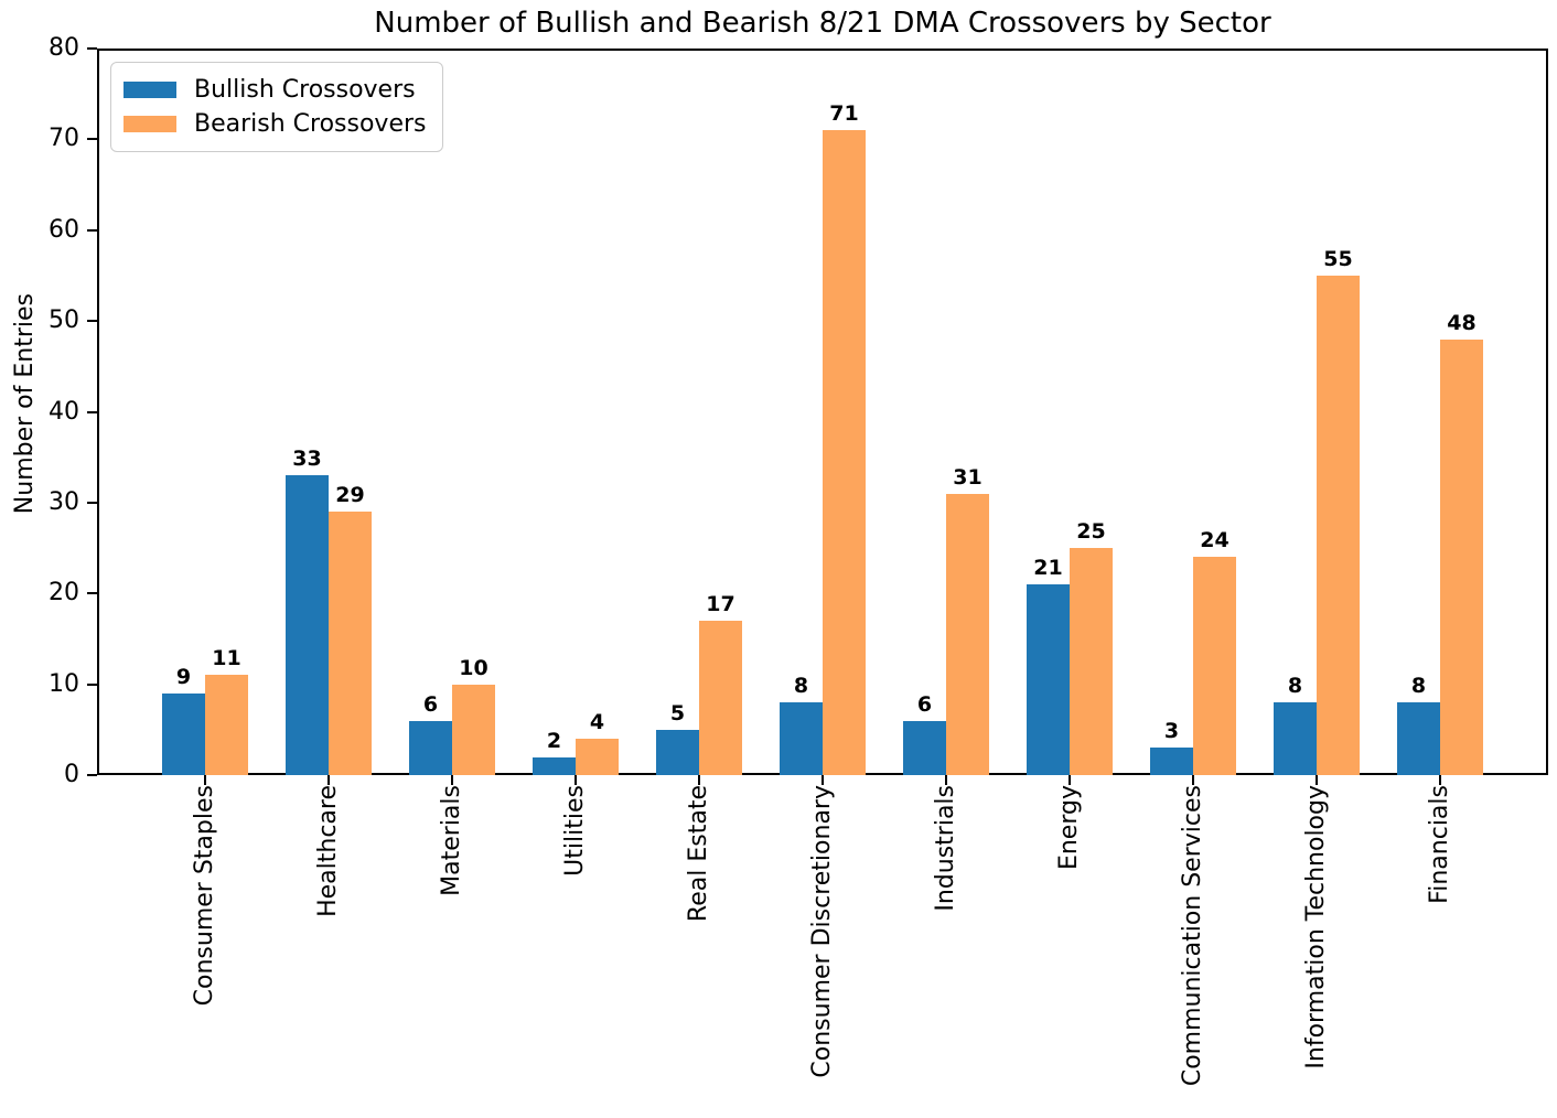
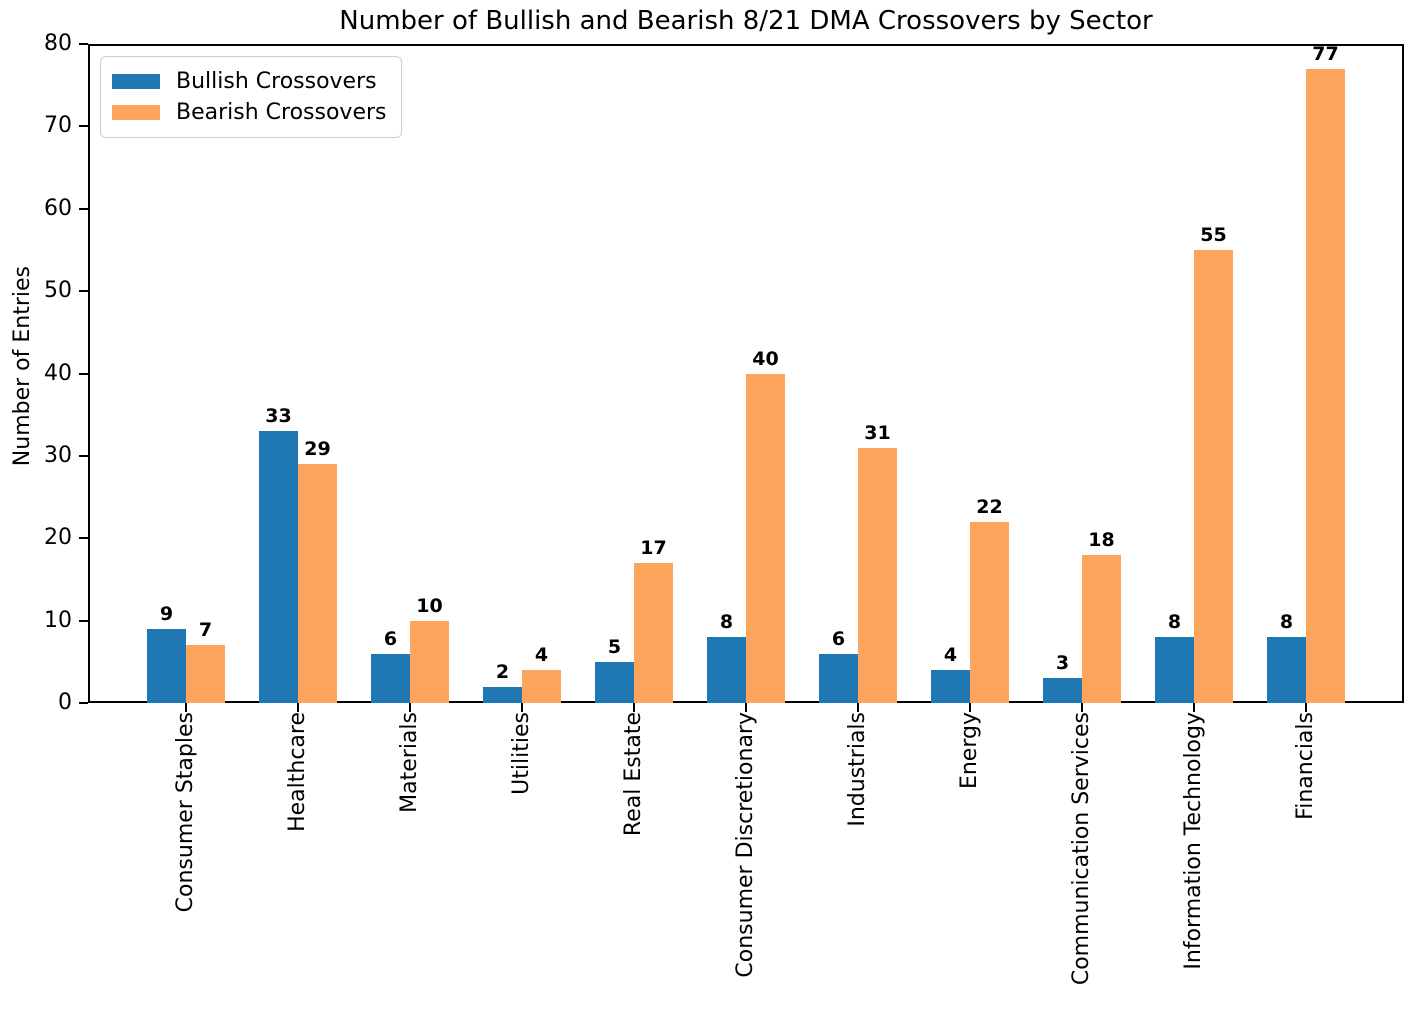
Bearish Crossovers/Consumer Staples: 11 -> 7
Bearish Crossovers/Consumer Discretionary: 71 -> 40
Bullish Crossovers/Energy: 21 -> 4
Bearish Crossovers/Energy: 25 -> 22
Bearish Crossovers/Communication Services: 24 -> 18
Bearish Crossovers/Financials: 48 -> 77
